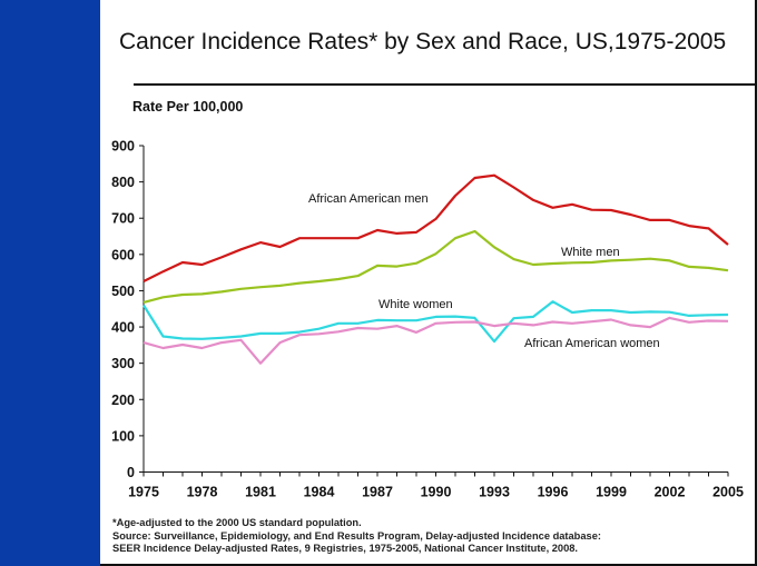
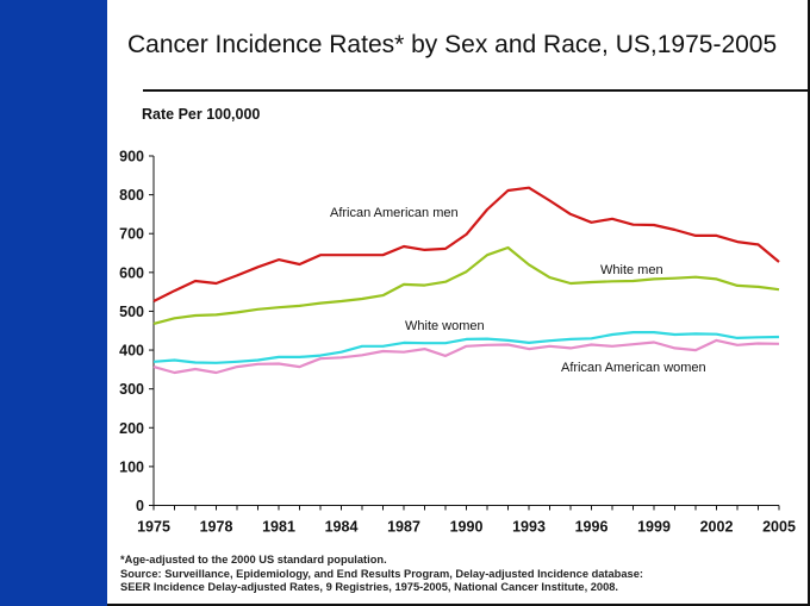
White women/1975: 460 -> 370
African American women/1981: 300 -> 360
White women/1993: 360 -> 420
White women/1996: 470 -> 430
